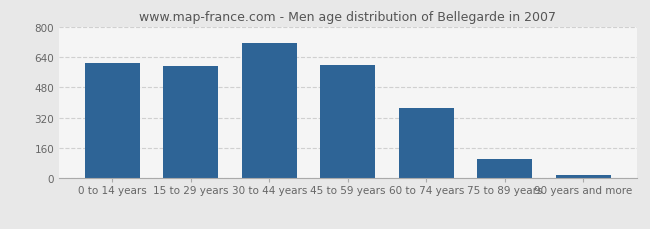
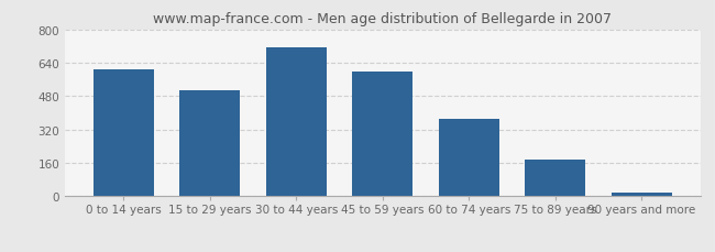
15 to 29 years: 590 -> 510
75 to 89 years: 100 -> 180
